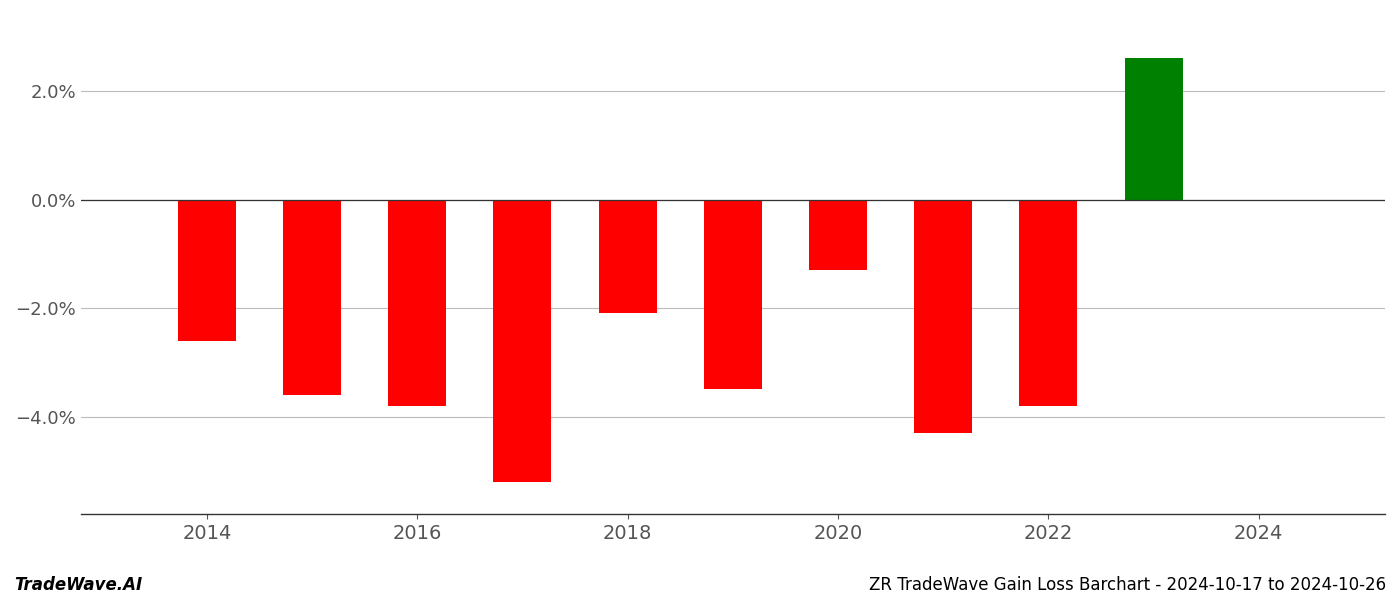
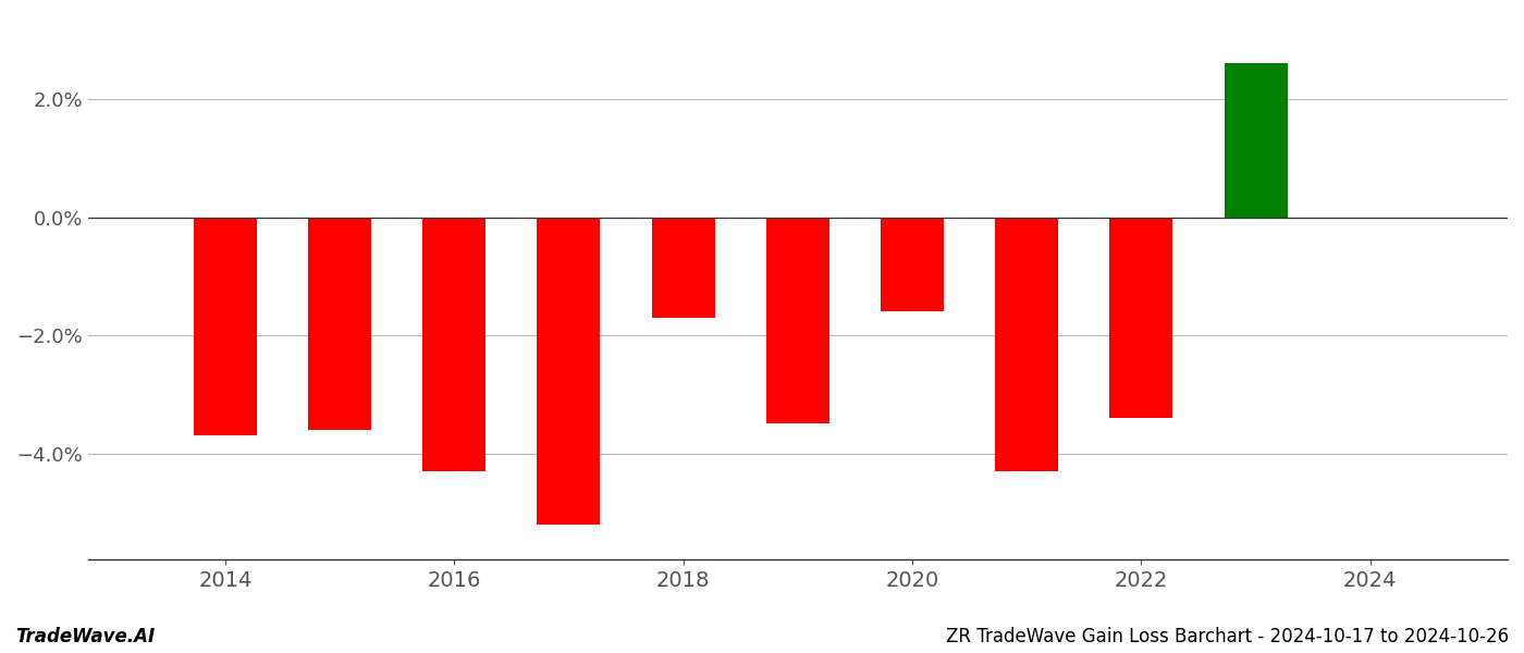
2014: -2.6% -> -3.7%
2016: -3.8% -> -4.3%
2018: -2.1% -> -1.7%
2020: -1.3% -> -1.6%
2022: -3.8% -> -3.4%
